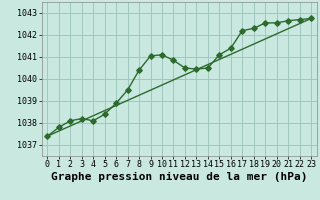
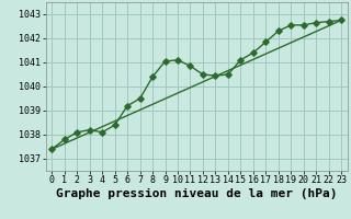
6: 1038.90 -> 1039.20
17: 1042.20 -> 1041.85
